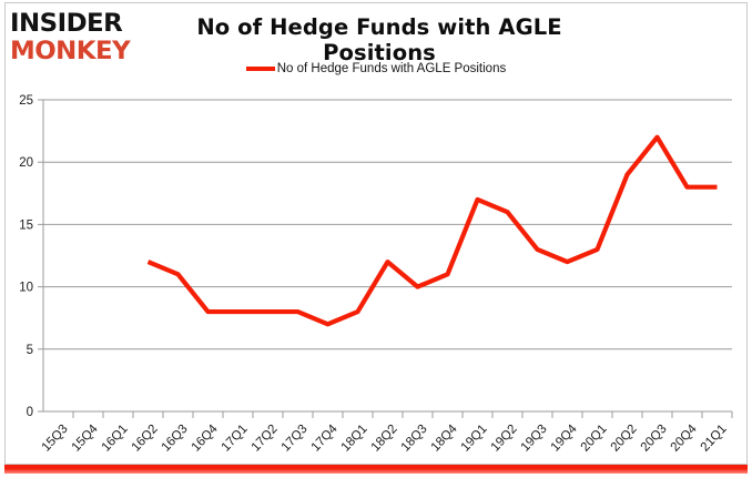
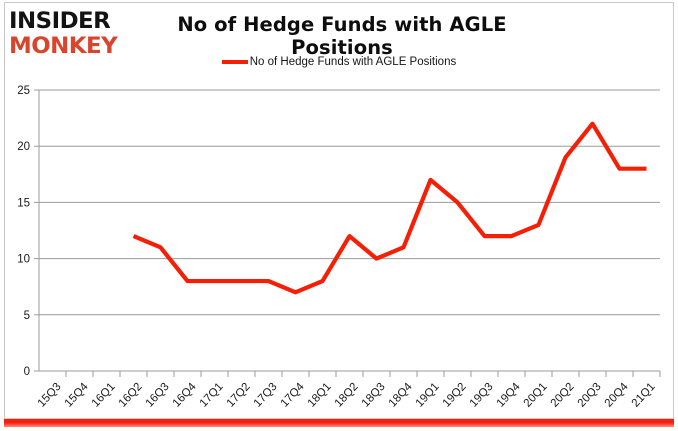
19Q2: 16 -> 15
19Q3: 13 -> 12
